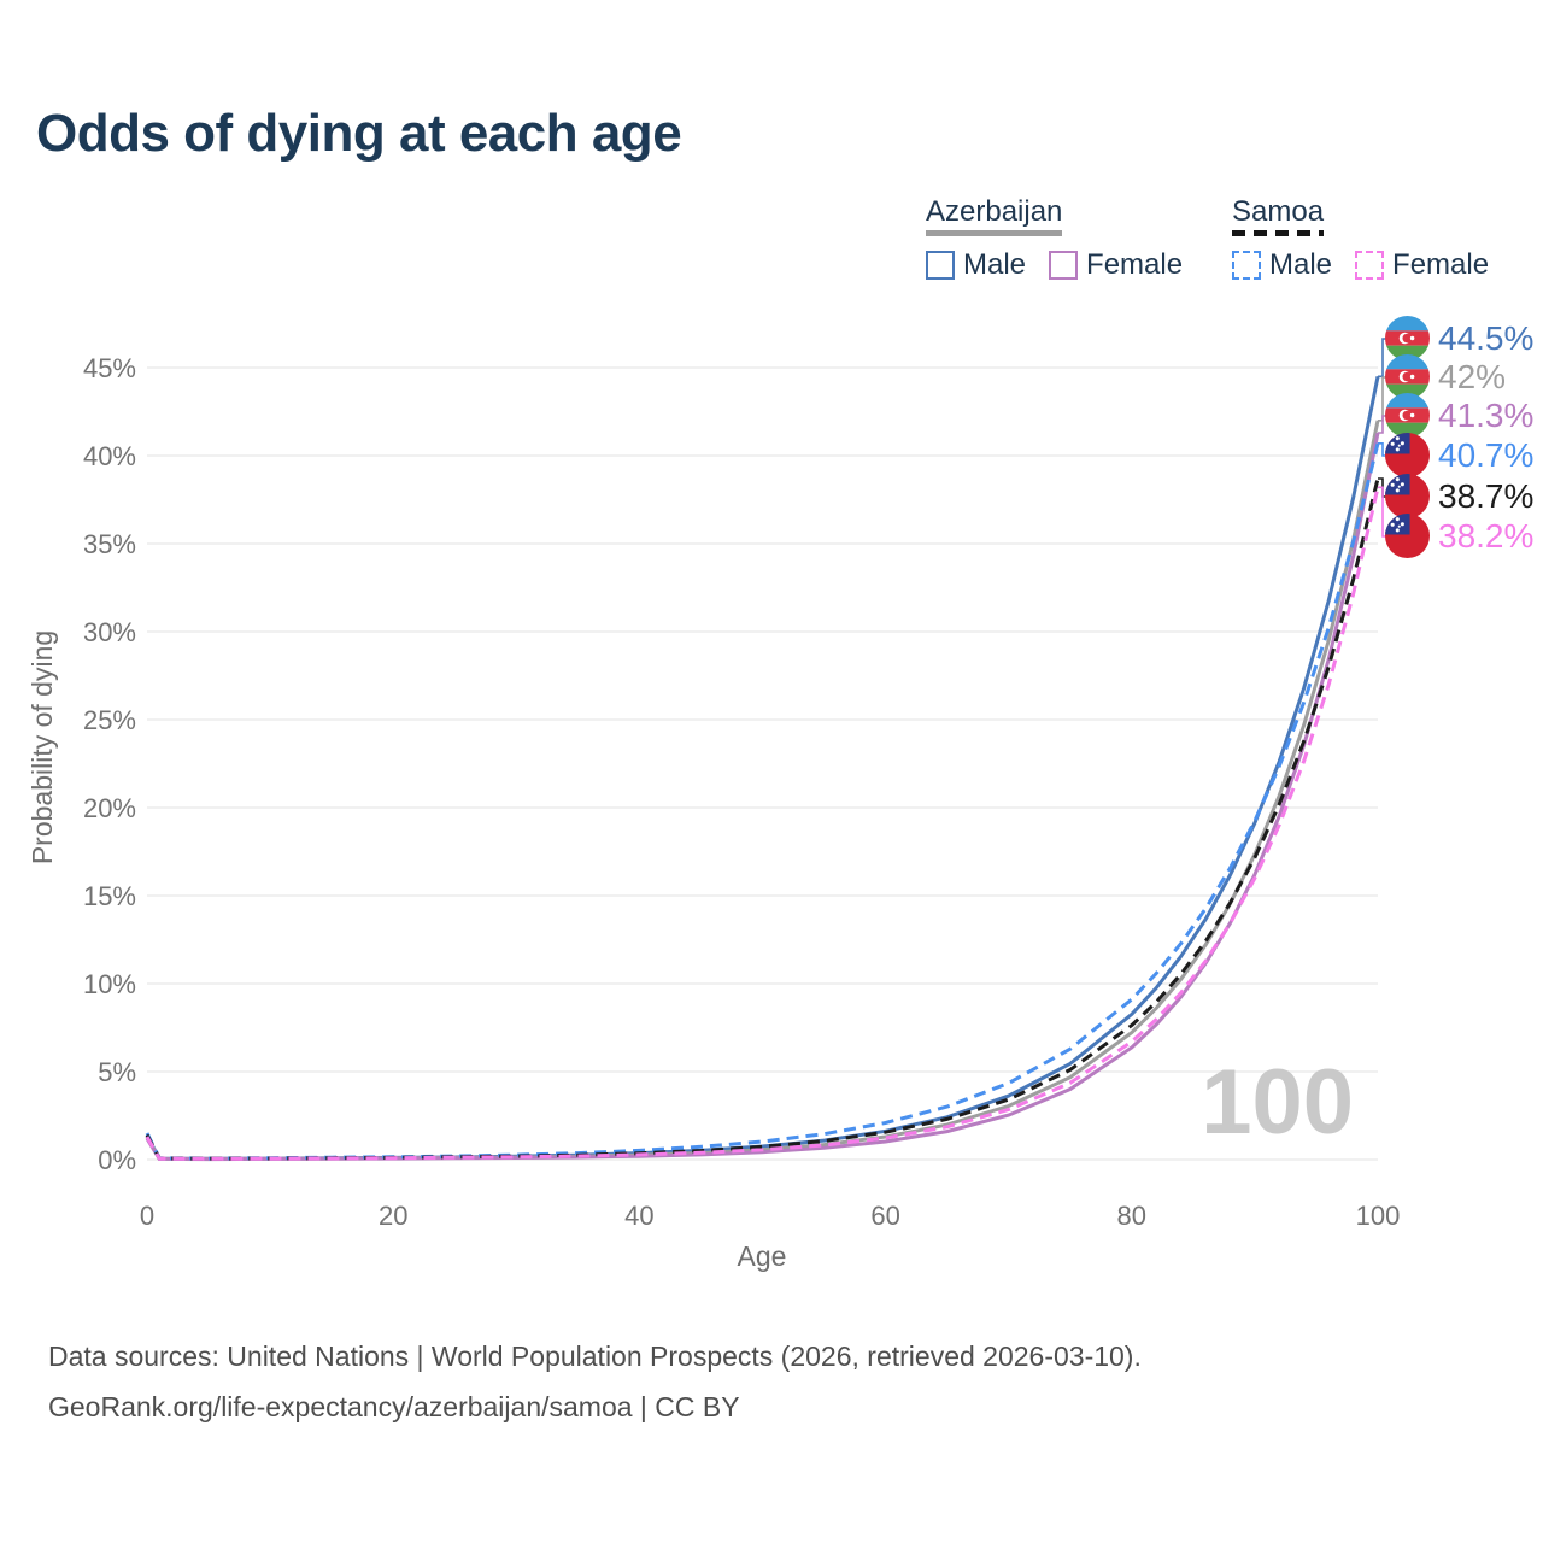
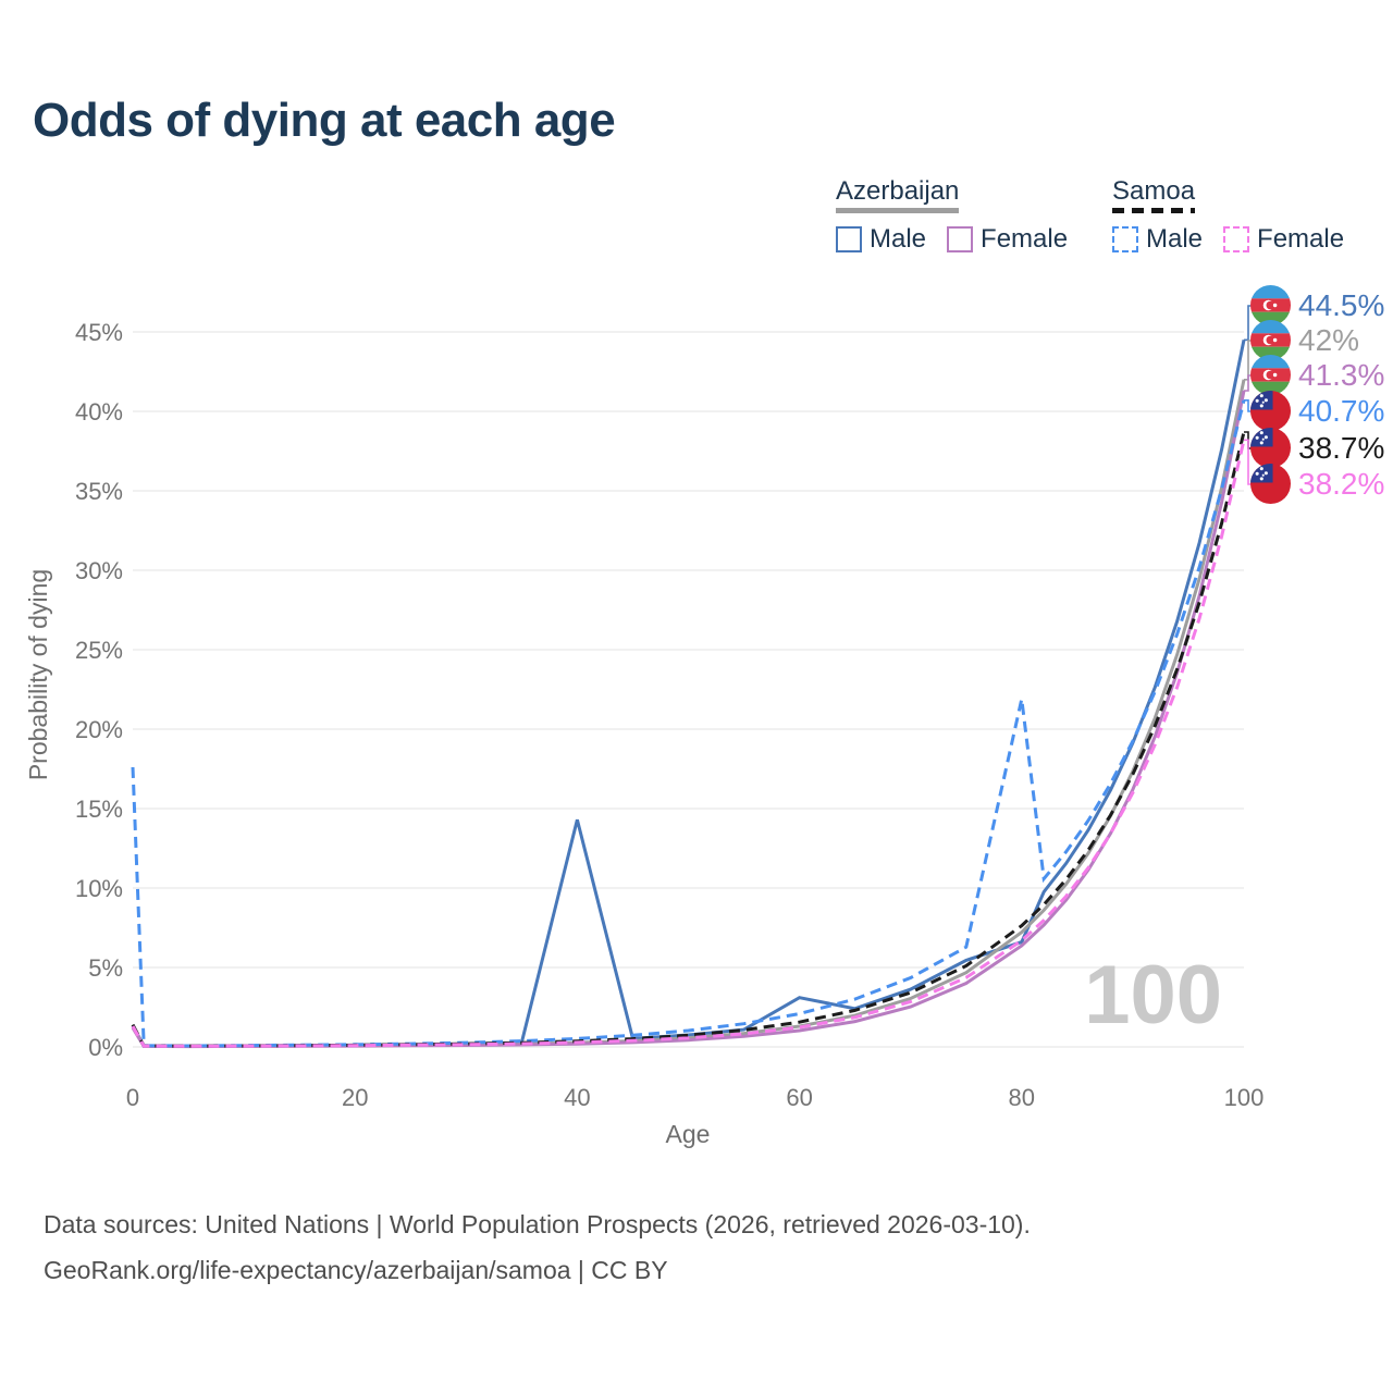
Samoa Male/0: 1.5% -> 17.6%
Azerbaijan Male/40: 0.4% -> 14.3%
Azerbaijan Male/60: 1.6% -> 3.1%
Azerbaijan Male/80: 8.3% -> 6.6%
Samoa Male/80: 9.1% -> 21.9%
